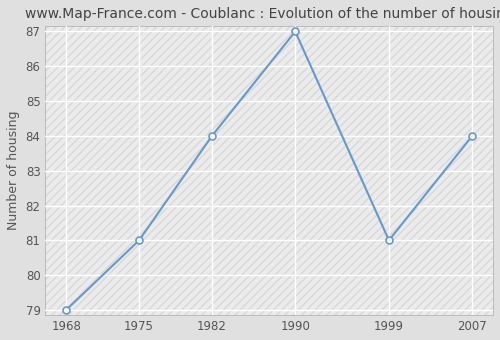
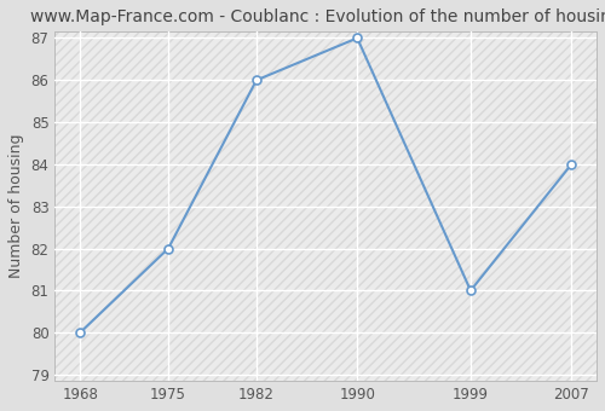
1968: 79 -> 80
1975: 81 -> 82
1982: 84 -> 86
